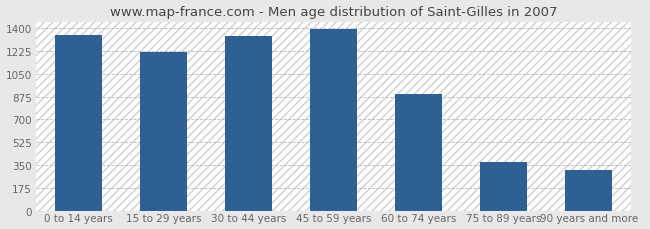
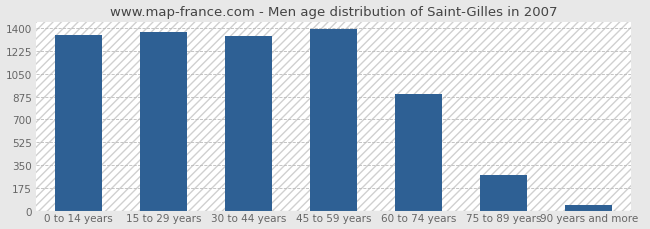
15 to 29 years: 1220 -> 1370
75 to 89 years: 370 -> 270
90 years and more: 310 -> 50
